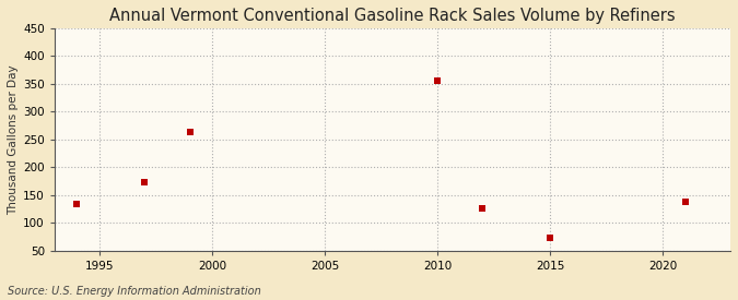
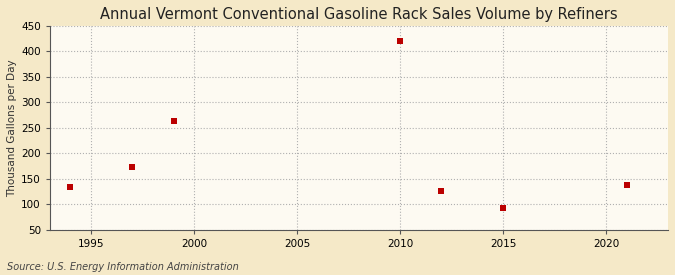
2010: 356 -> 420
2015: 74 -> 92
